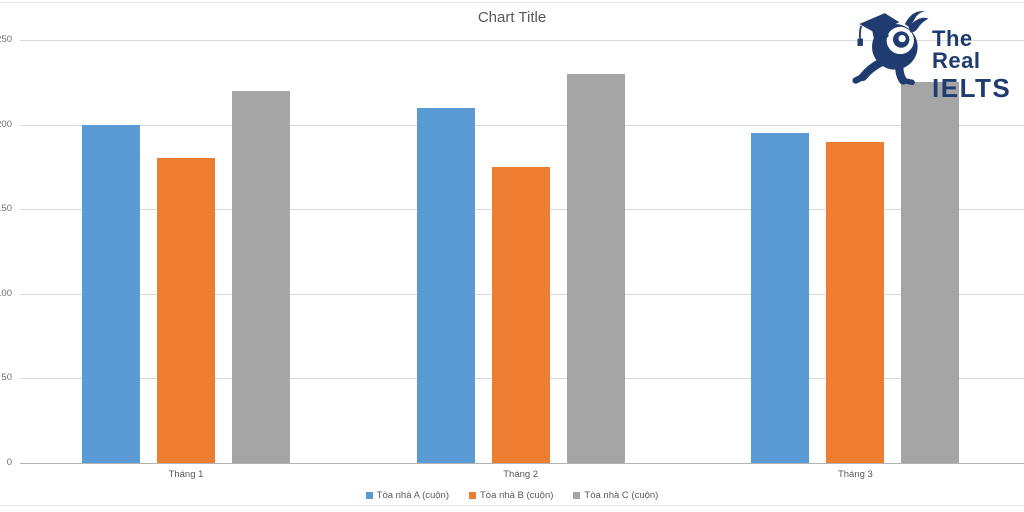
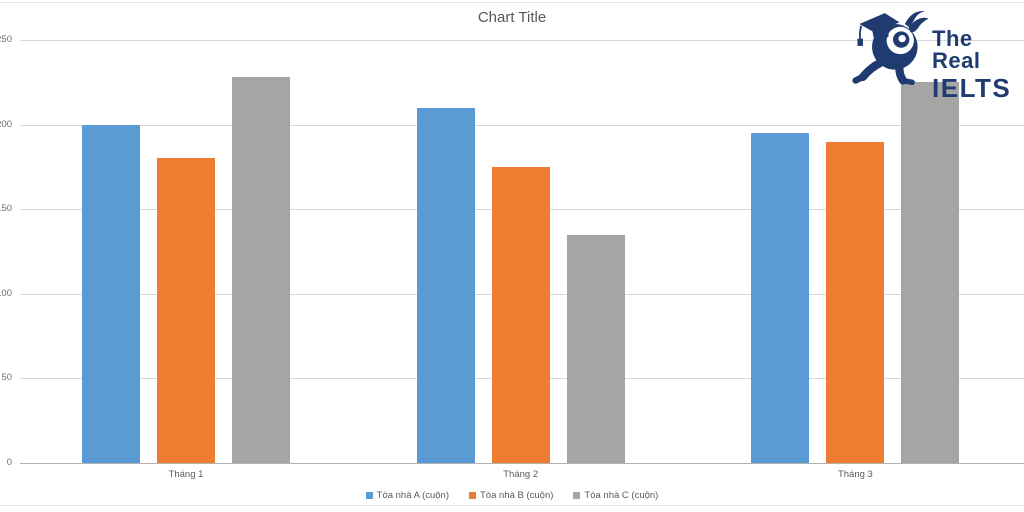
Tòa nhà C (cuộn)/Tháng 1: 220 -> 228
Tòa nhà C (cuộn)/Tháng 2: 230 -> 135
